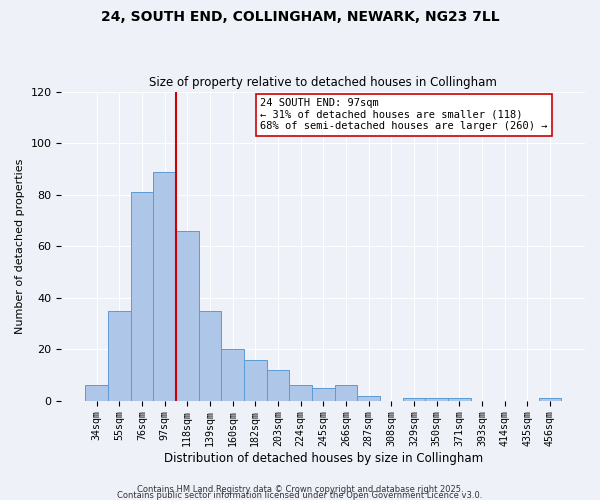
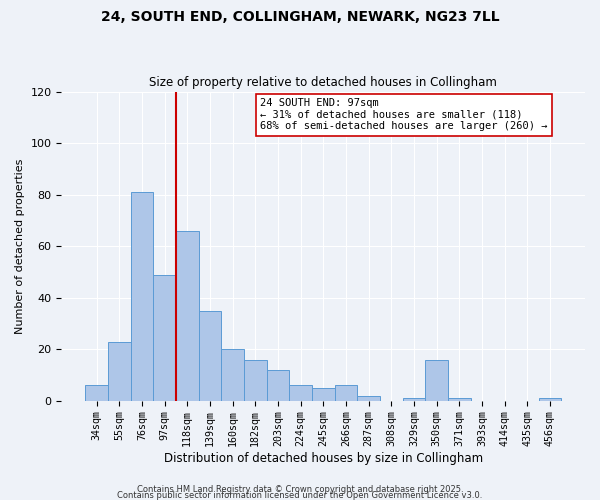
55sqm: 35 -> 23
97sqm: 89 -> 49
350sqm: 1 -> 16
